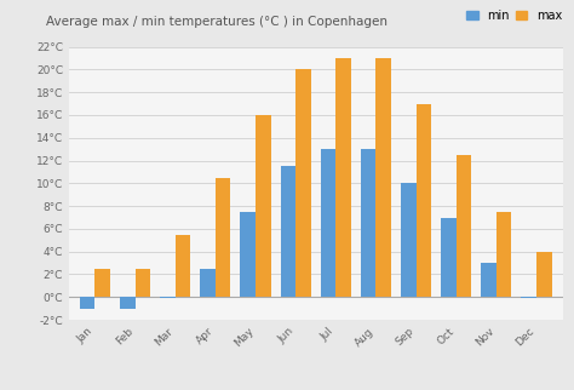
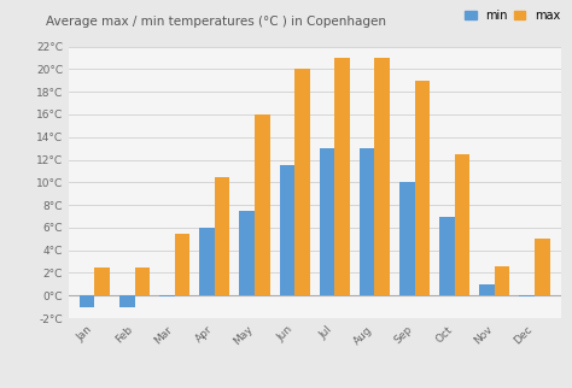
min/Apr: 2.5°C -> 6.0°C
max/Sep: 17.0°C -> 19.0°C
min/Nov: 3.0°C -> 1.0°C
max/Nov: 7.5°C -> 2.6°C
max/Dec: 4.0°C -> 5.0°C
